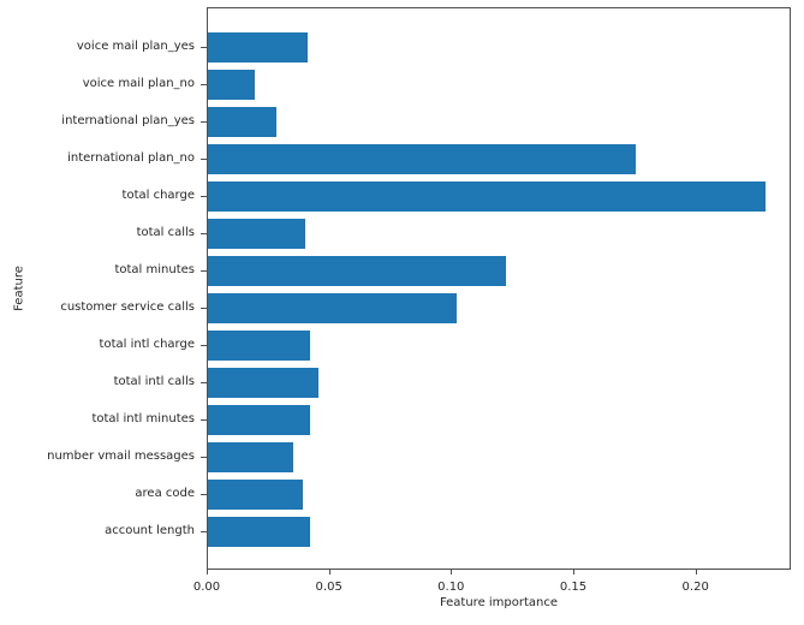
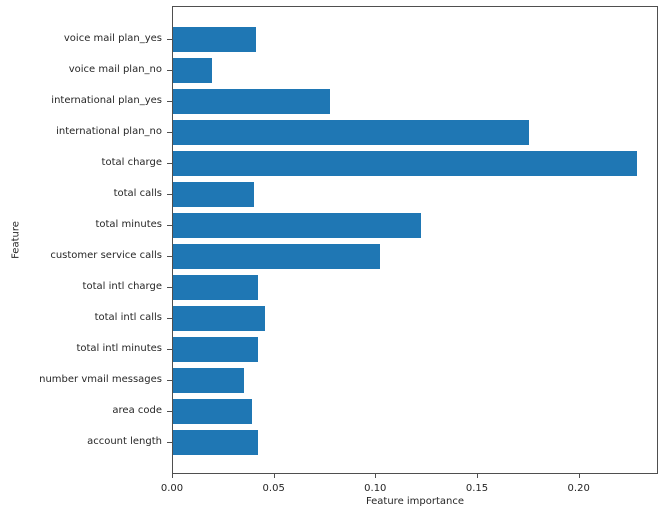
international plan_yes: 0.028 -> 0.077
